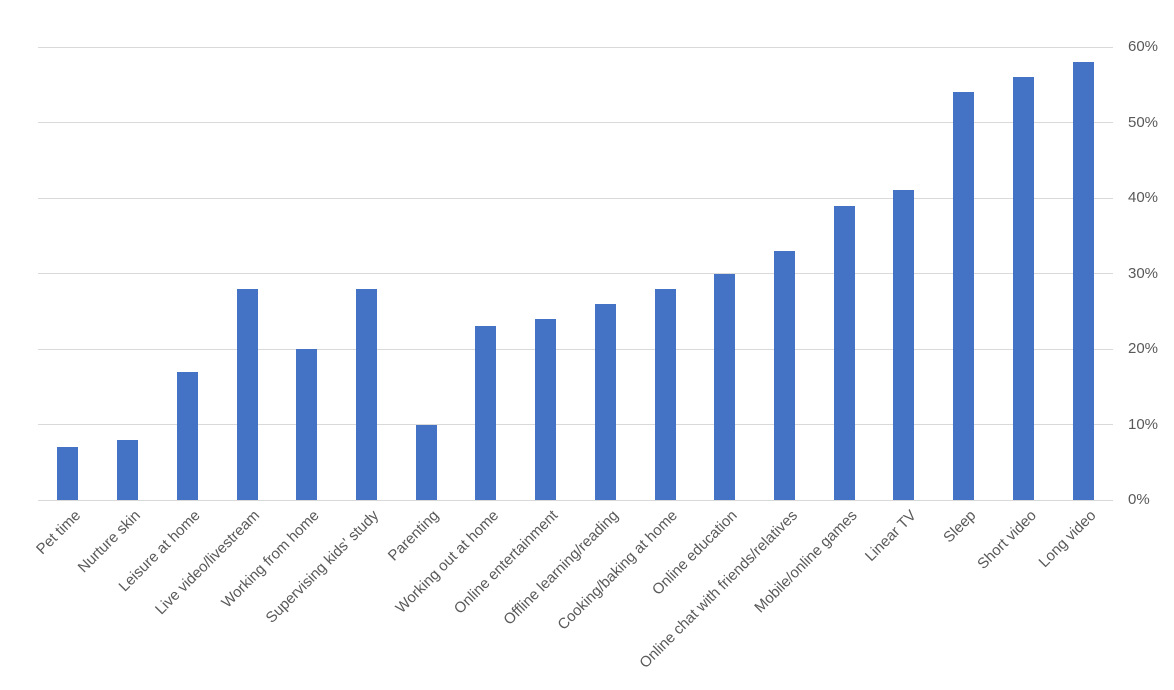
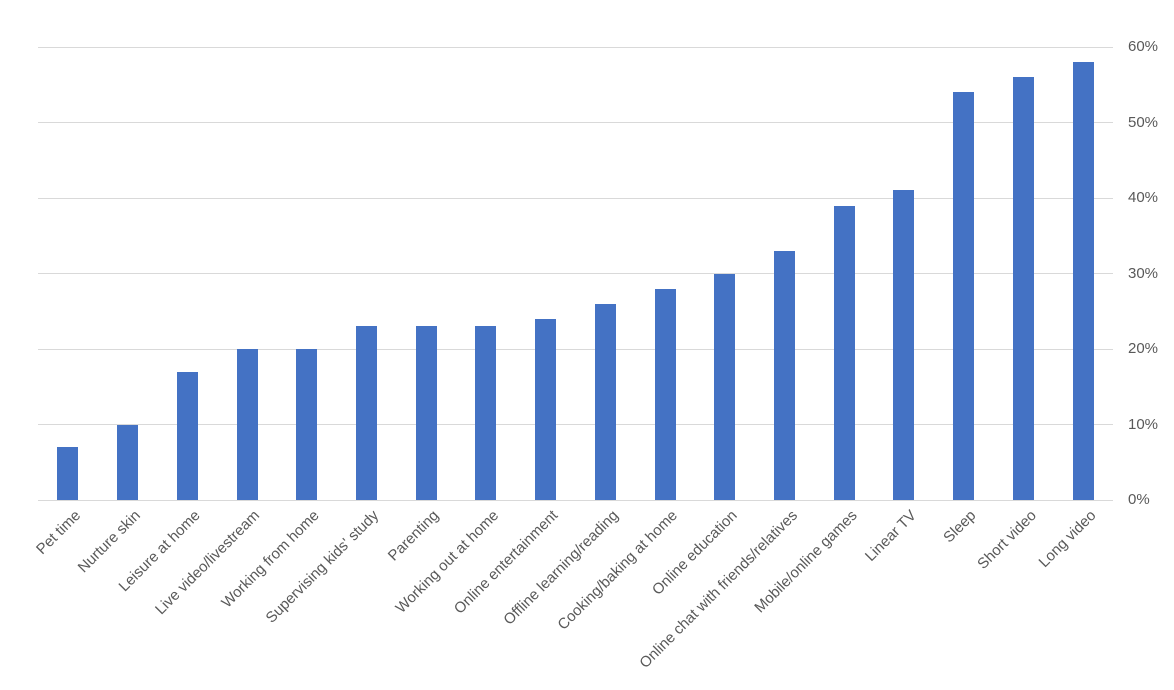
Nurture skin: 8% -> 10%
Live video/livestream: 28% -> 20%
Supervising kids' study: 28% -> 23%
Parenting: 10% -> 23%
